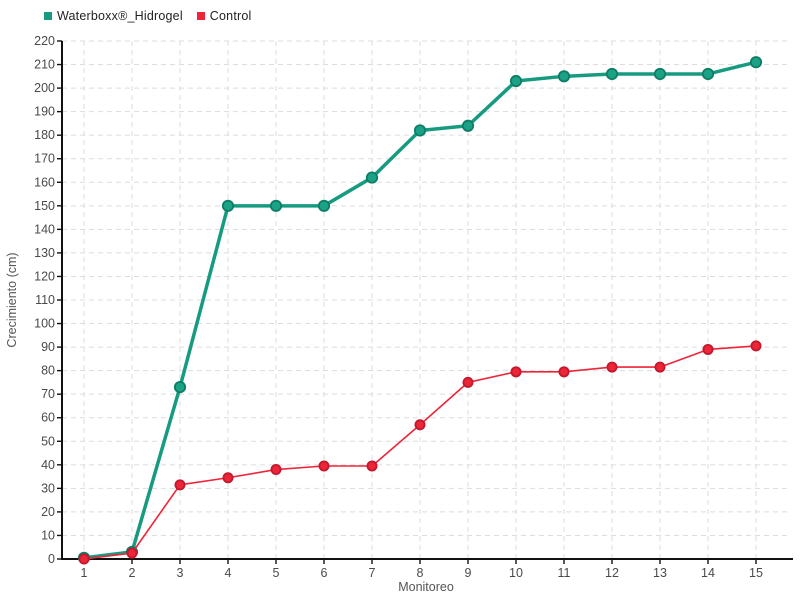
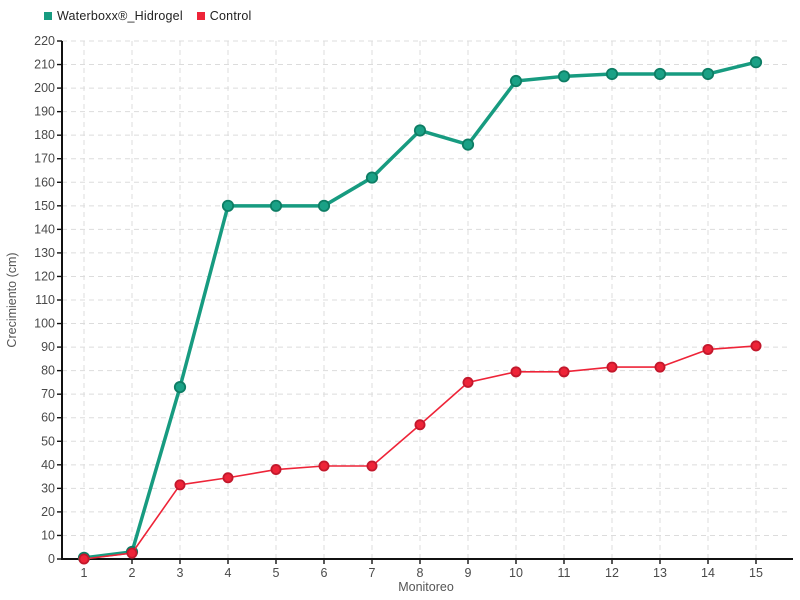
Waterboxx®_Hidrogel/9: 184 -> 176
